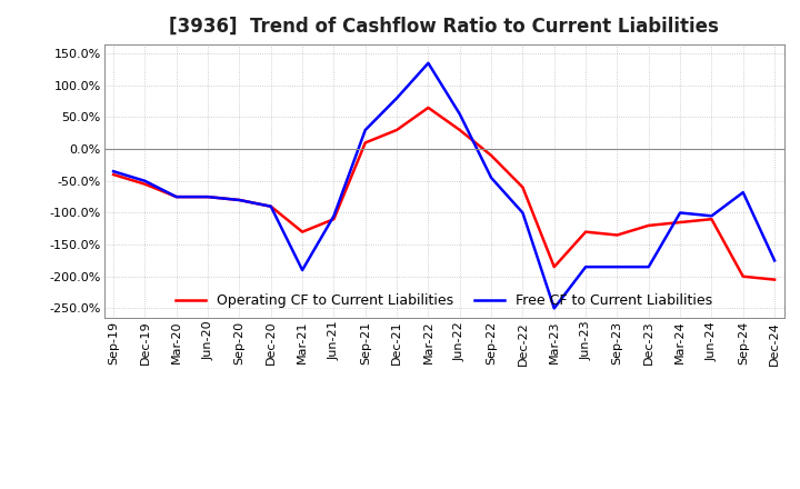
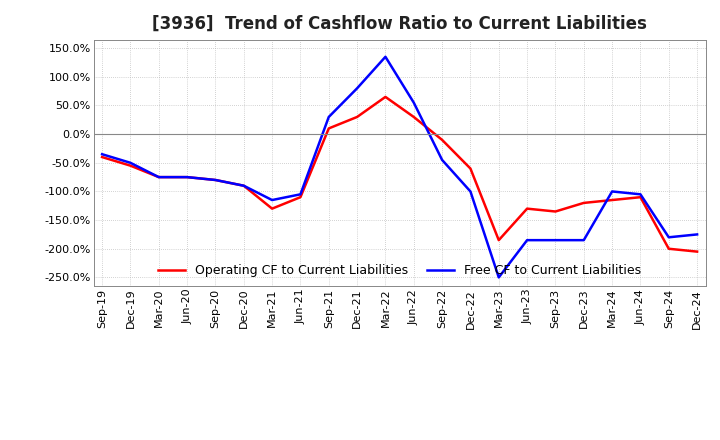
Free CF to Current Liabilities/Mar-21: -190% -> -115%
Free CF to Current Liabilities/Sep-24: -68% -> -180%
